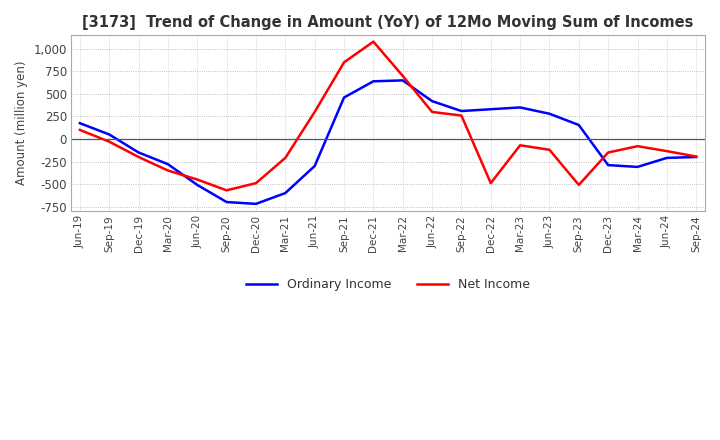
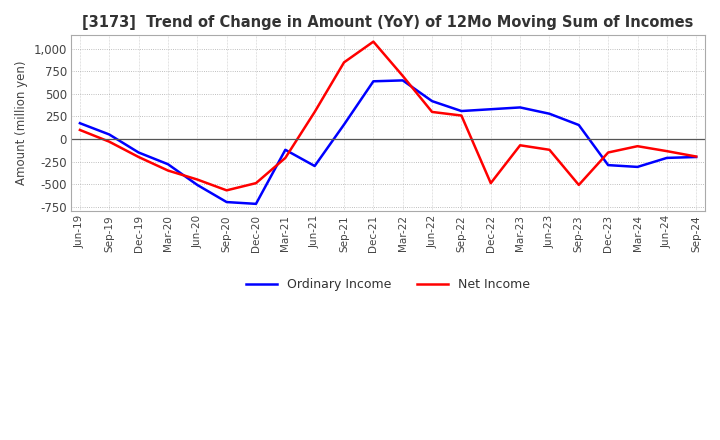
Ordinary Income/Mar-21: -600 -> -120
Ordinary Income/Sep-21: 460 -> 160
